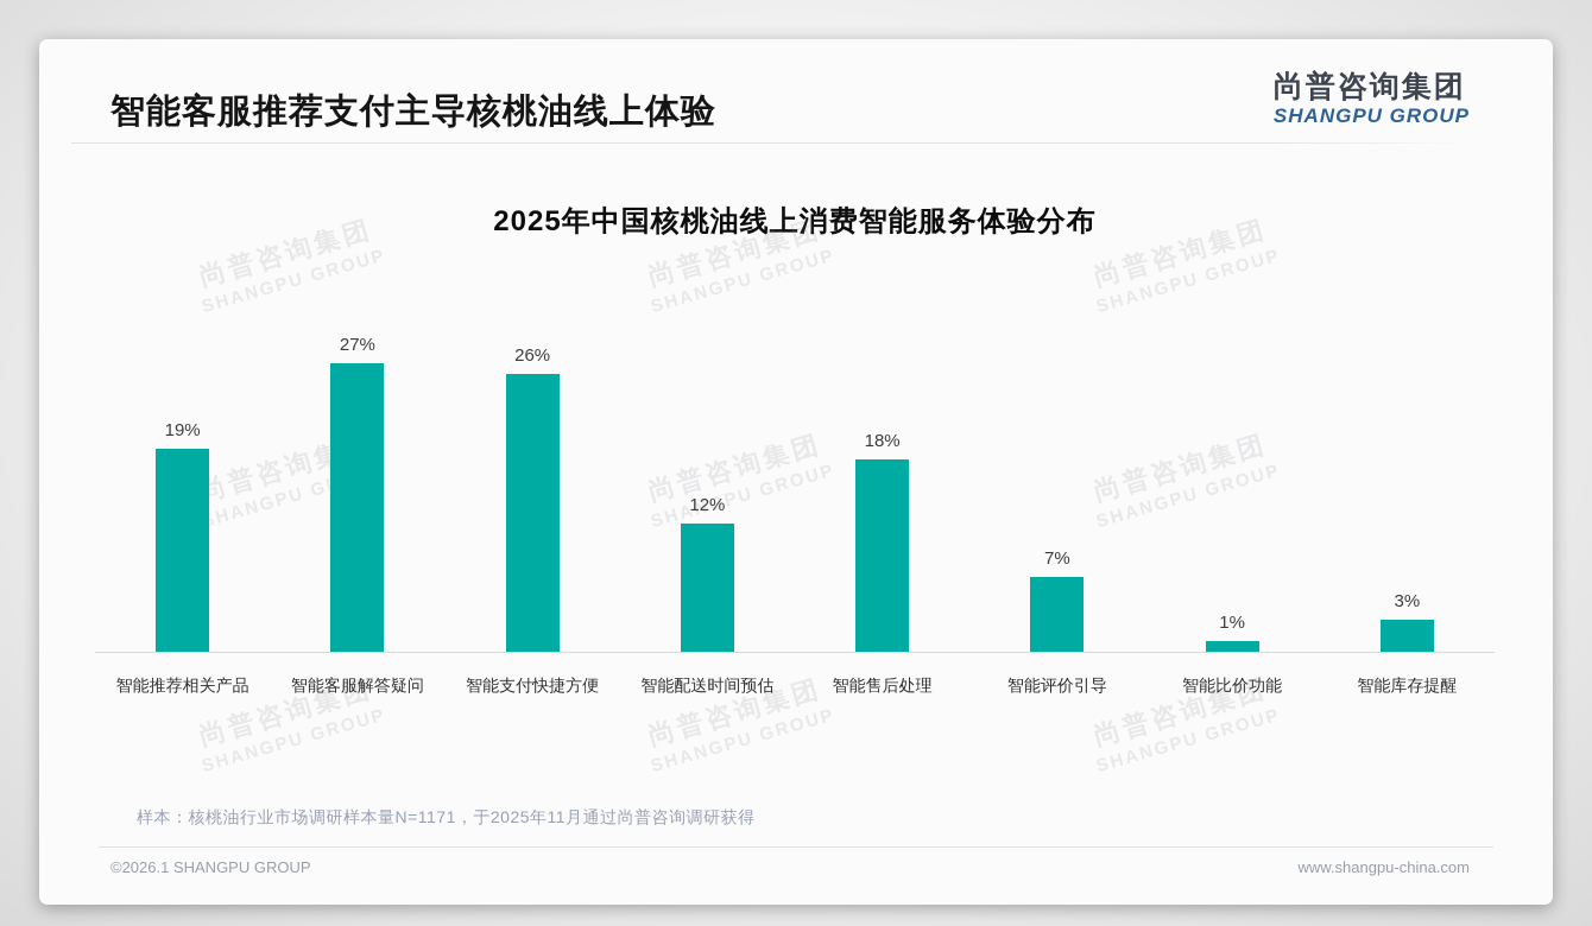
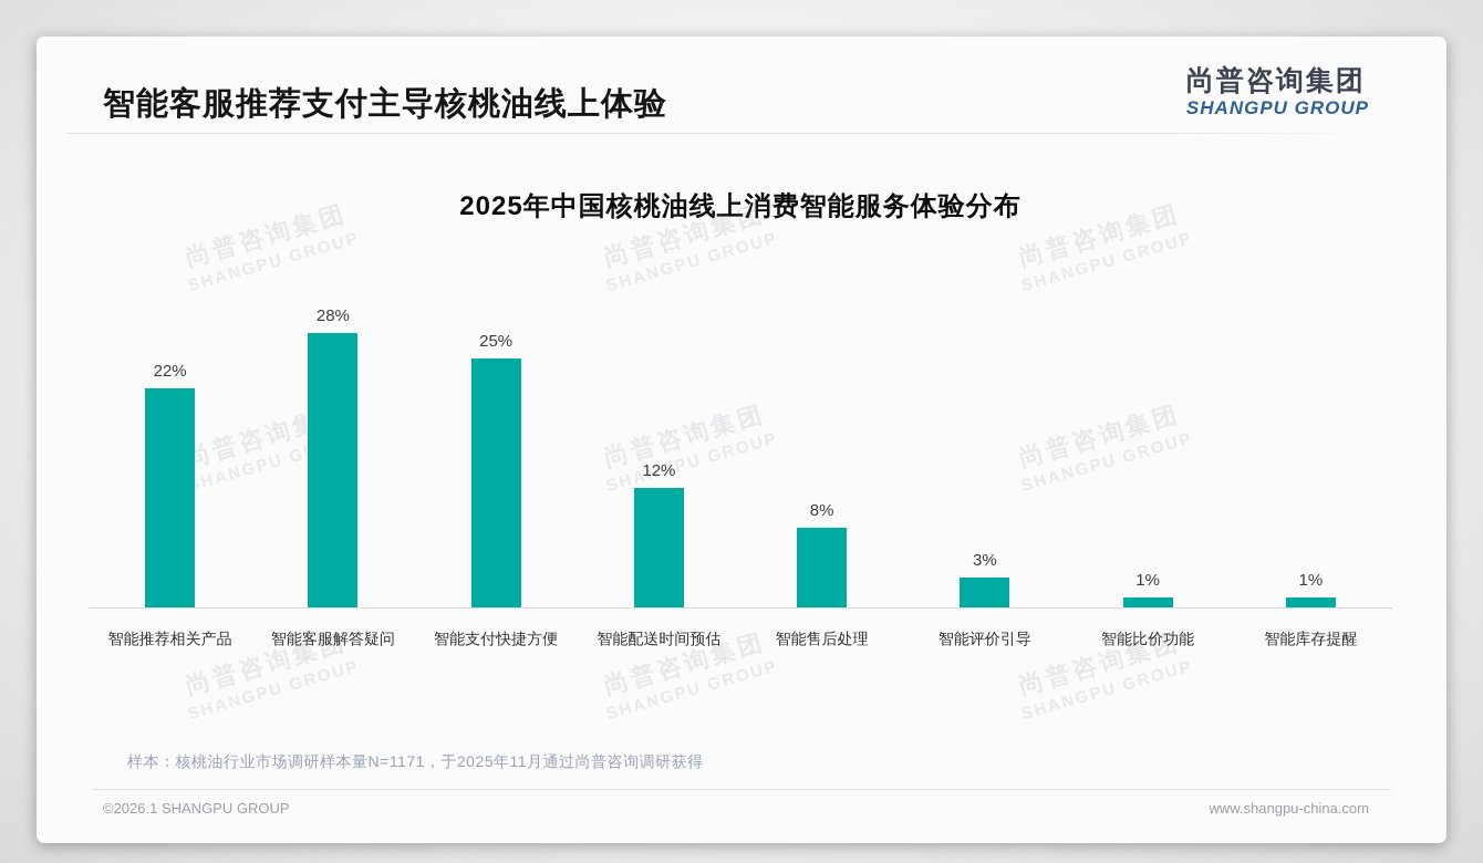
智能推荐相关产品: 19% -> 22%
智能客服解答疑问: 27% -> 28%
智能支付快捷方便: 26% -> 25%
智能售后处理: 18% -> 8%
智能评价引导: 7% -> 3%
智能库存提醒: 3% -> 1%
